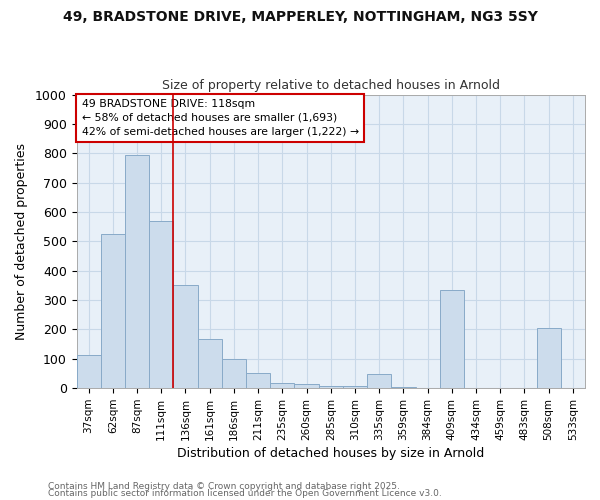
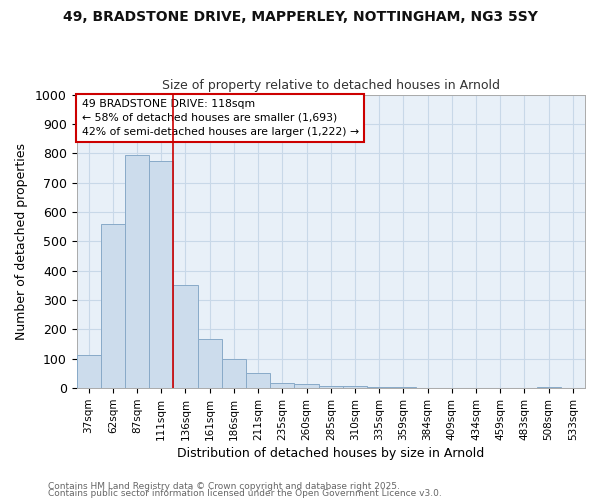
62sqm: 525 -> 560
111sqm: 570 -> 775
335sqm: 50 -> 4
409sqm: 335 -> 1
508sqm: 205 -> 5
